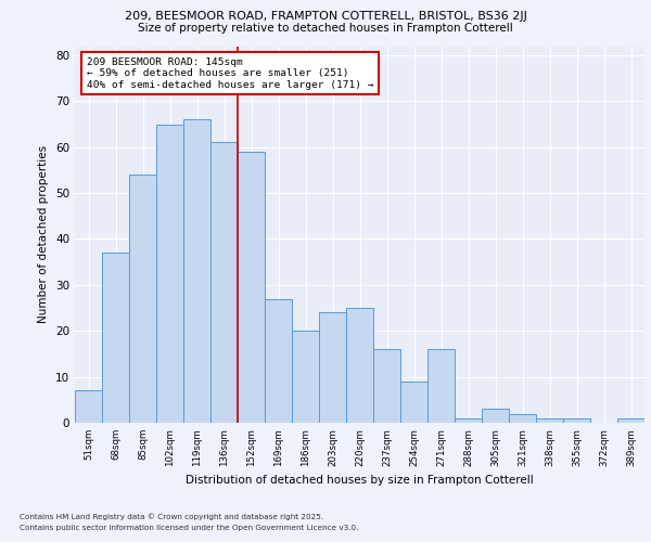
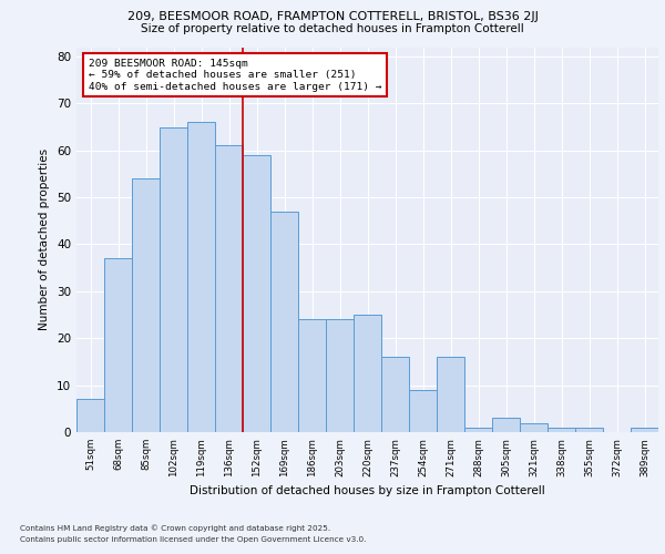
169sqm: 27 -> 47
186sqm: 20 -> 24
